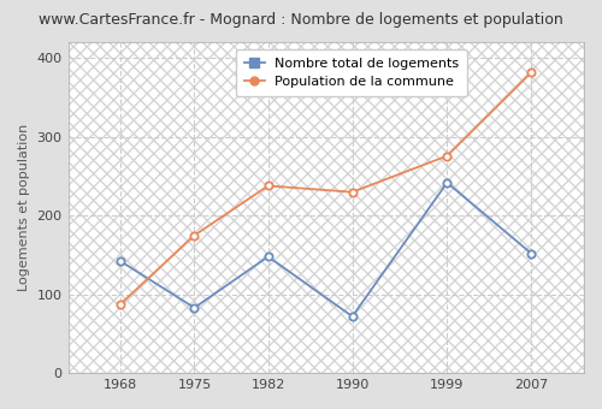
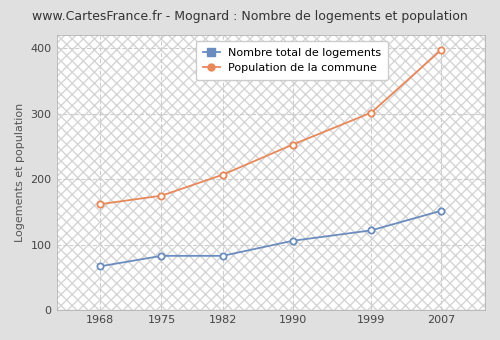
Nombre total de logements/1968: 142 -> 67
Population de la commune/1968: 88 -> 162
Nombre total de logements/1982: 148 -> 83
Population de la commune/1982: 238 -> 207
Nombre total de logements/1990: 72 -> 106
Population de la commune/1990: 230 -> 253
Nombre total de logements/1999: 242 -> 122
Population de la commune/1999: 276 -> 302
Population de la commune/2007: 382 -> 398
